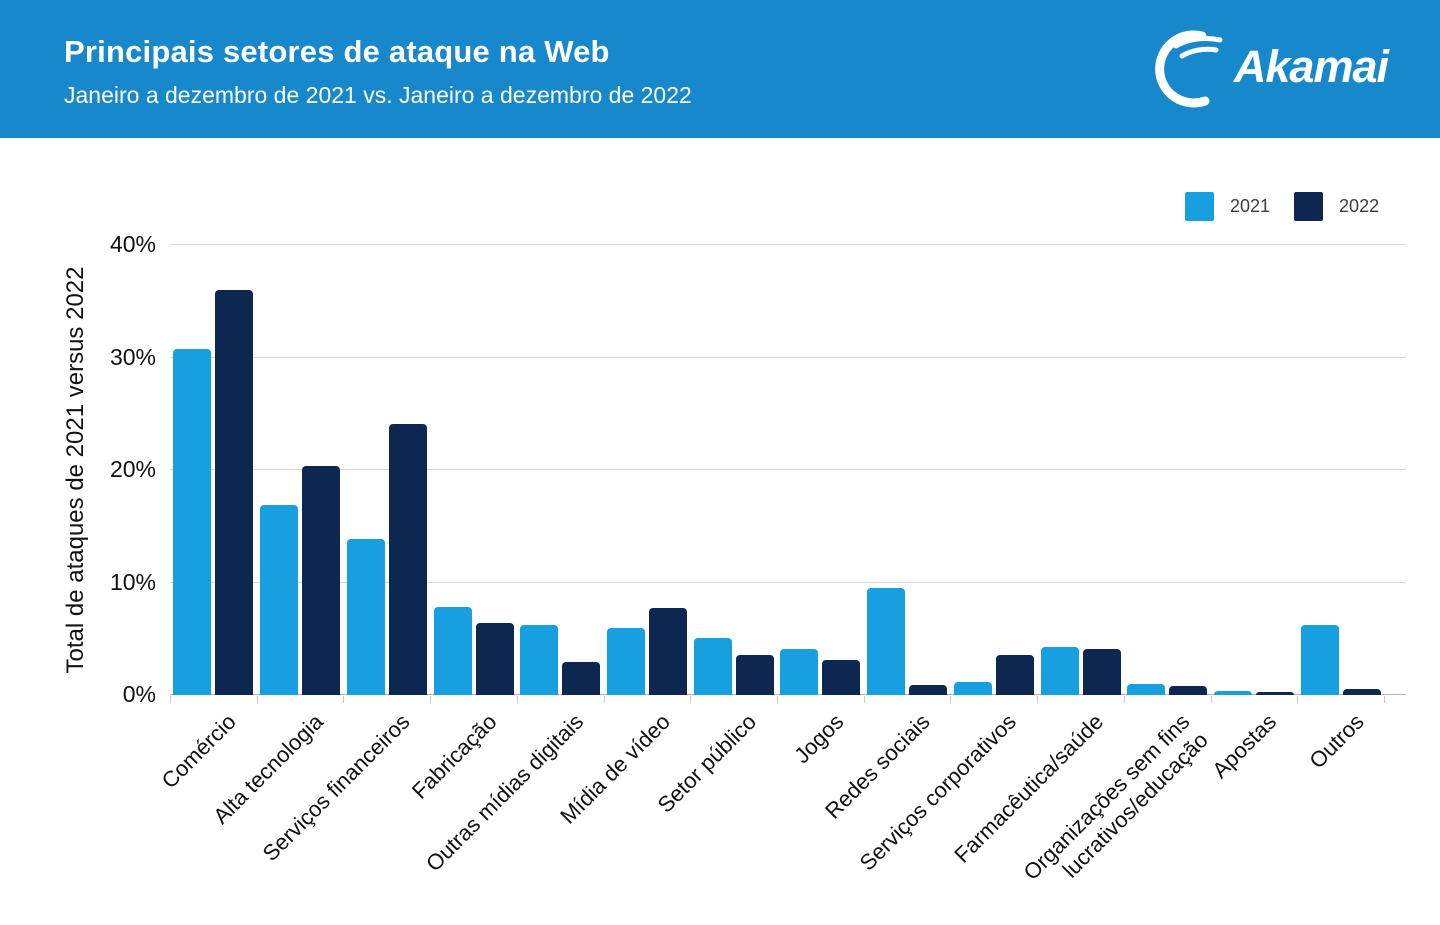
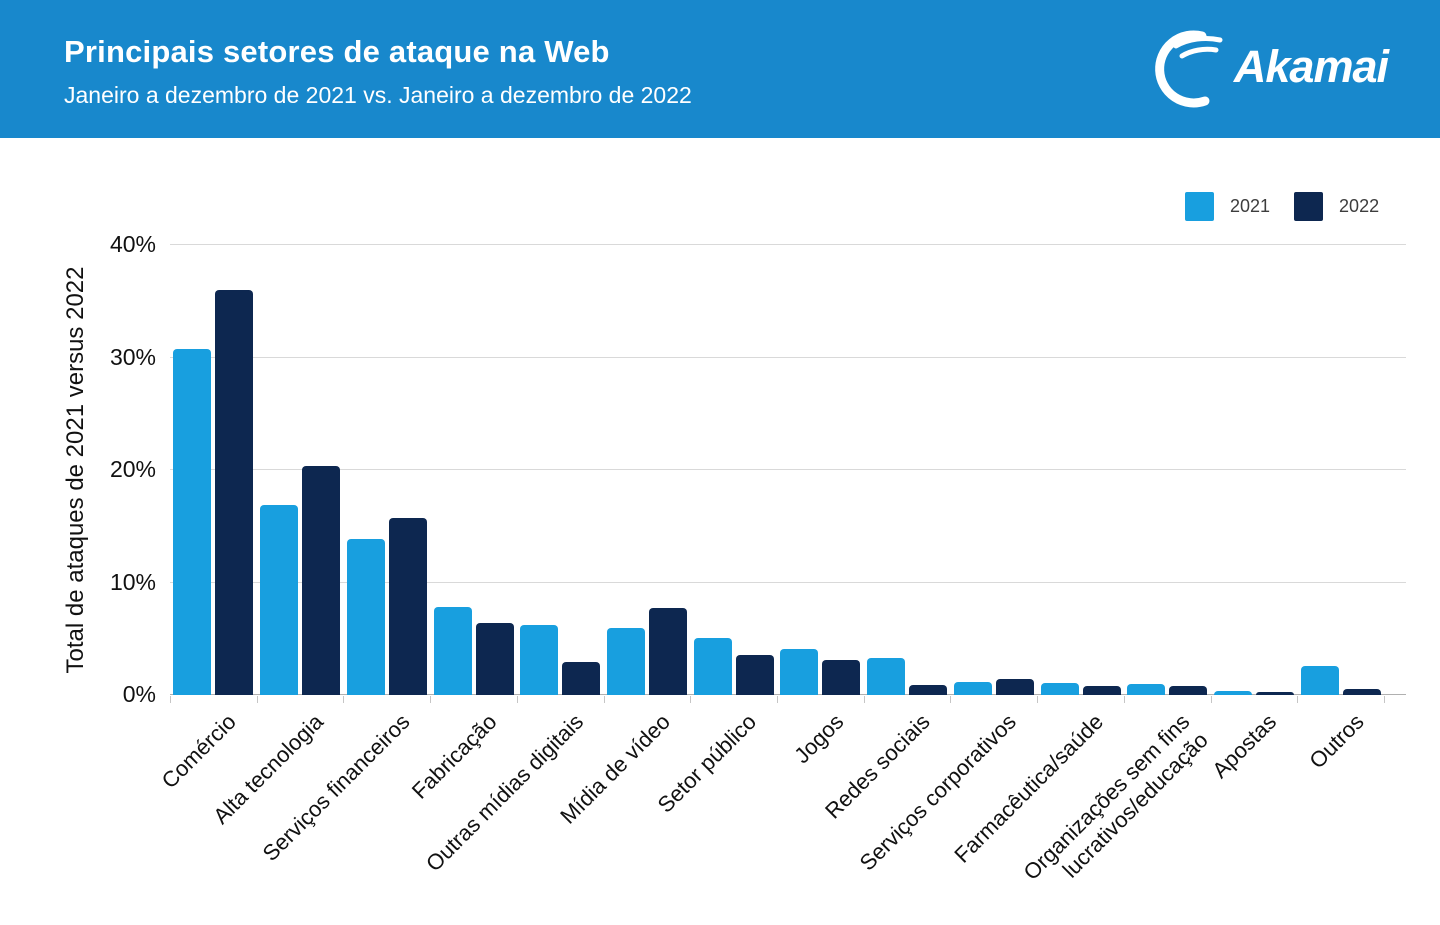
2022/Serviços financeiros: 24.1% -> 15.7%
2021/Redes sociais: 9.5% -> 3.3%
2022/Serviços corporativos: 3.6% -> 1.4%
2021/Farmacêutica/saúde: 4.3% -> 1.1%
2022/Farmacêutica/saúde: 4.1% -> 0.8%
2021/Outros: 6.2% -> 2.6%
